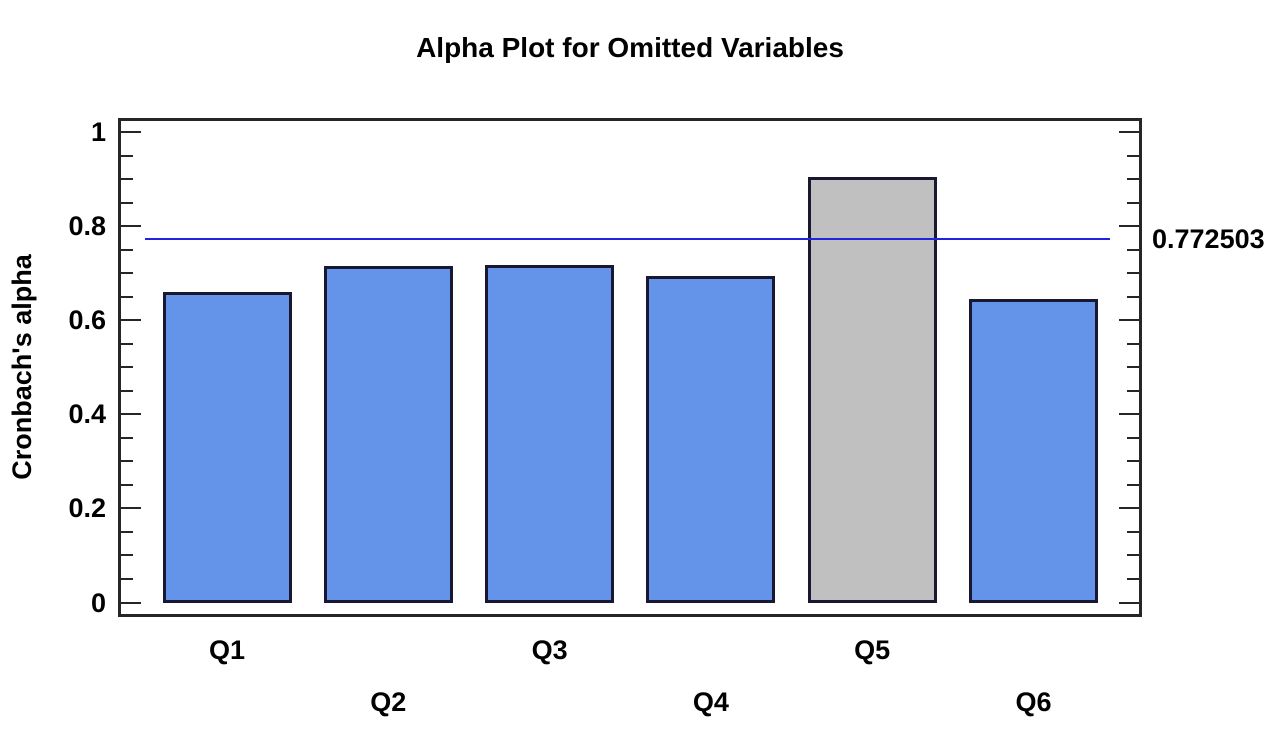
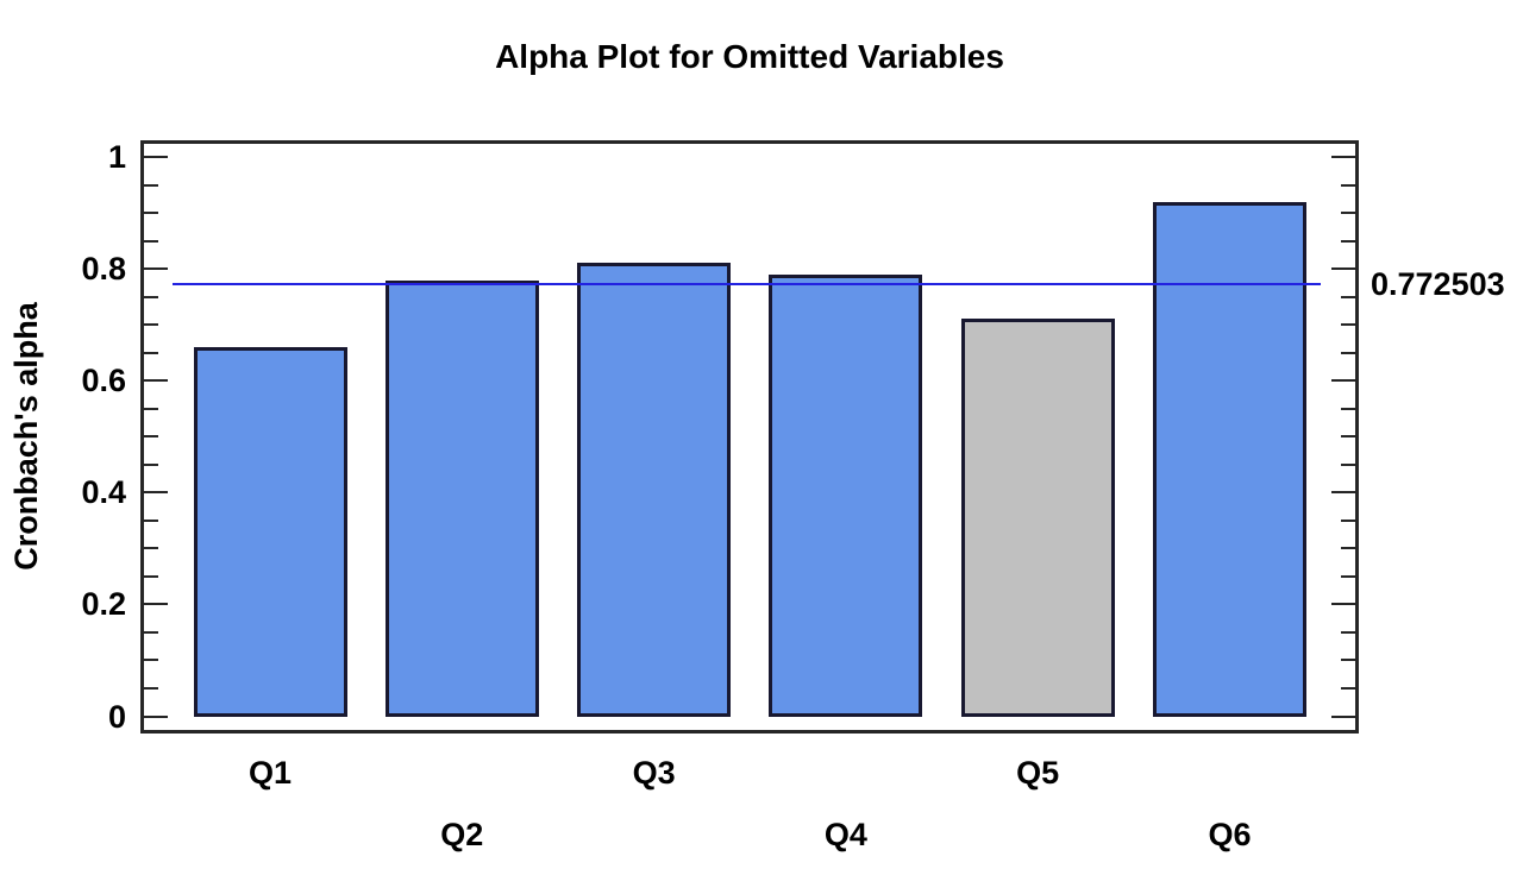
Q2: 0.72 -> 0.78
Q3: 0.72 -> 0.81
Q4: 0.69 -> 0.79
Q5: 0.91 -> 0.71
Q6: 0.65 -> 0.92
